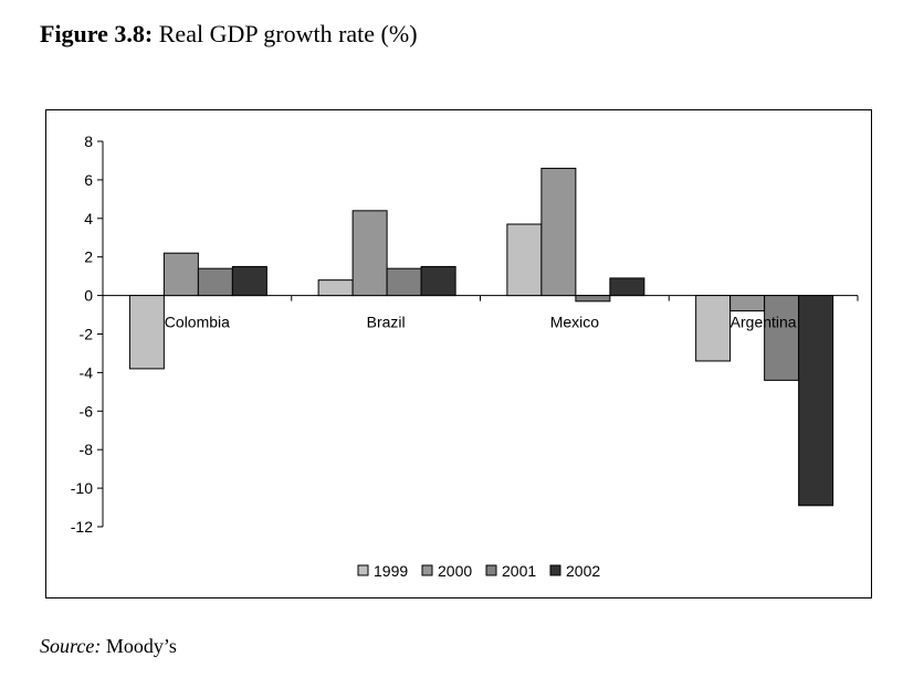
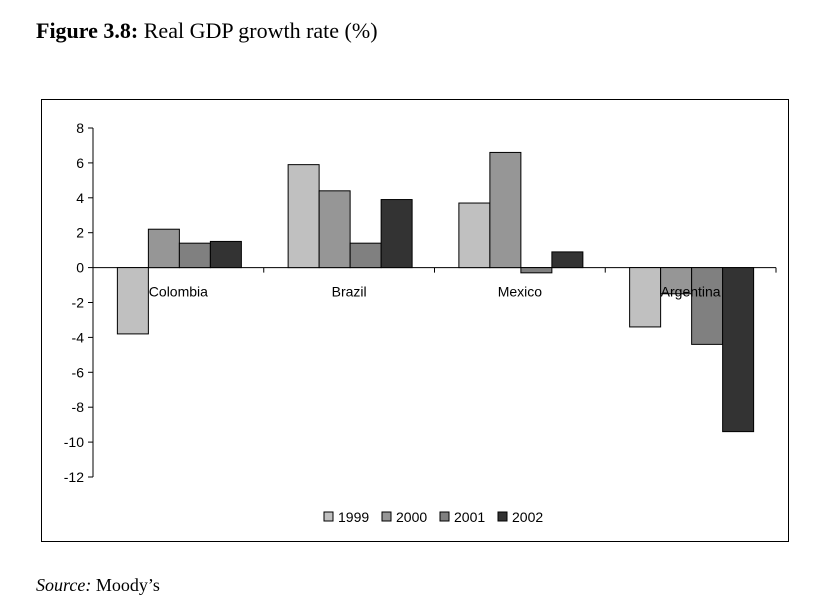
1999/Brazil: 0.8 -> 5.9
2002/Brazil: 1.5 -> 3.9
2000/Argentina: -0.8 -> -1.5
2002/Argentina: -10.9 -> -9.4
